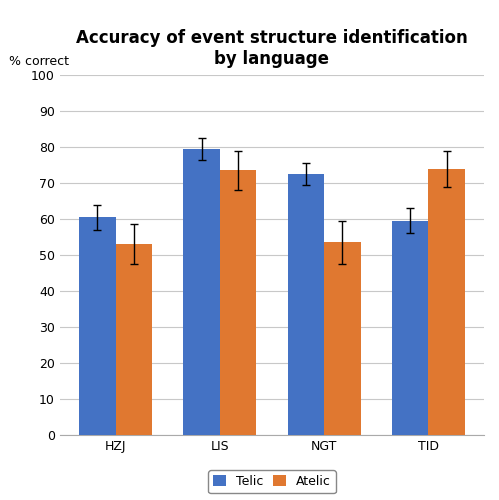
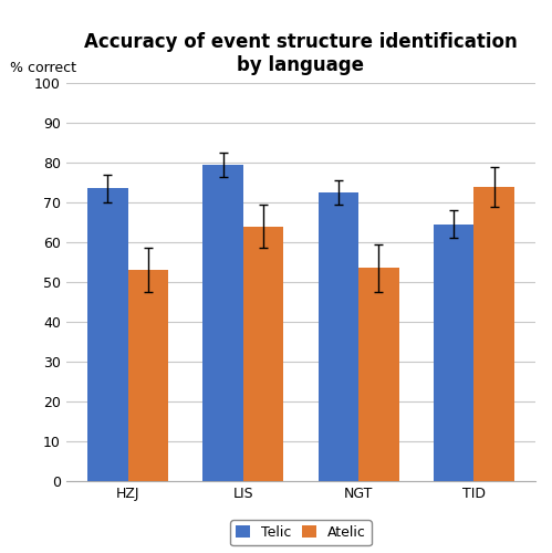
Telic/HZJ: 60.5 -> 73.5
Atelic/LIS: 73.5 -> 64.0
Telic/TID: 59.5 -> 64.5
